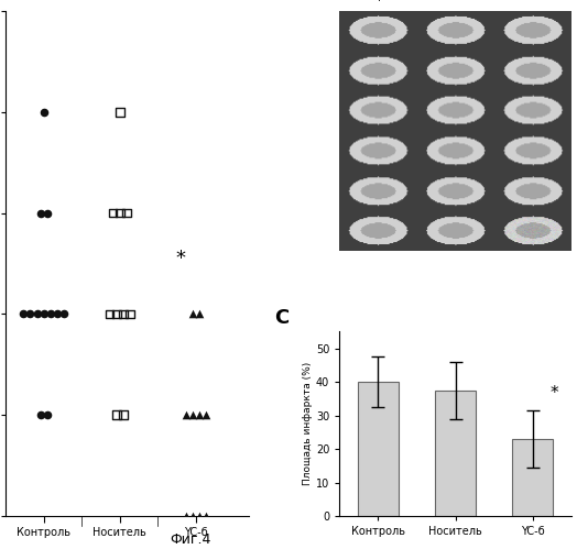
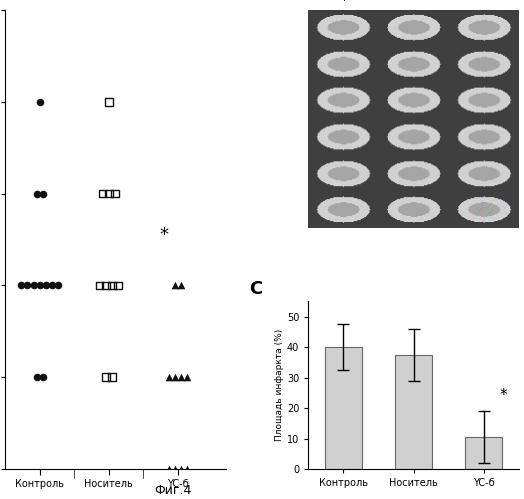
YC-б: 23.0 -> 10.5
